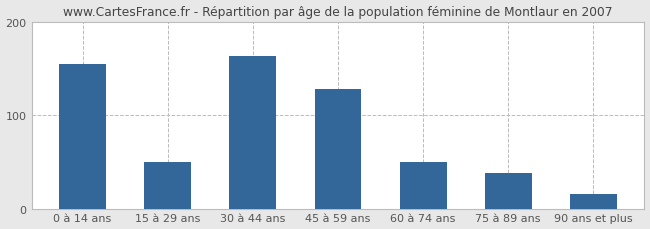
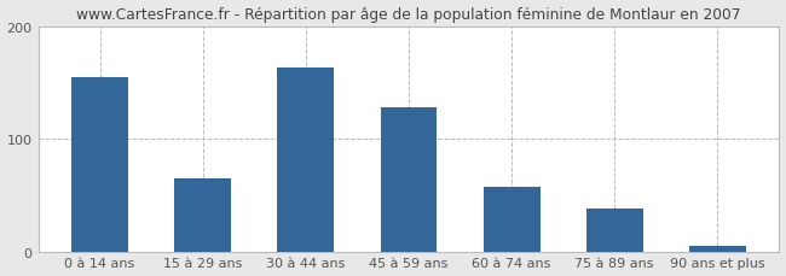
15 à 29 ans: 50 -> 65
60 à 74 ans: 50 -> 57
90 ans et plus: 16 -> 5
